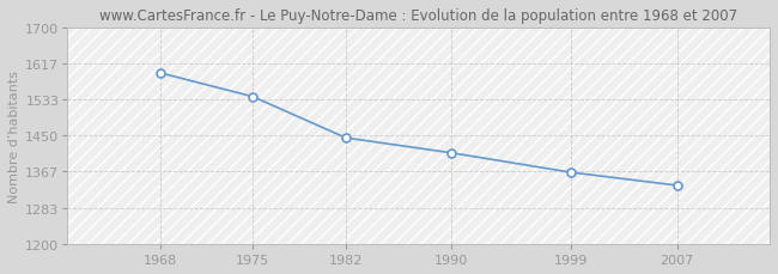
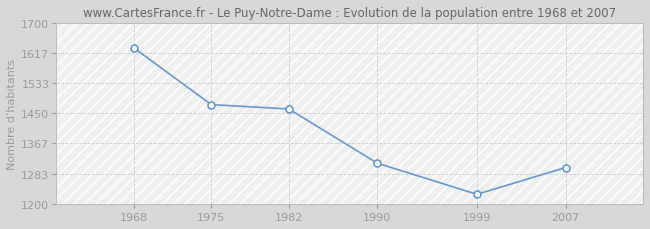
1968: 1595 -> 1631
1975: 1540 -> 1474
1982: 1445 -> 1462
1990: 1410 -> 1312
1999: 1365 -> 1226
2007: 1335 -> 1300
